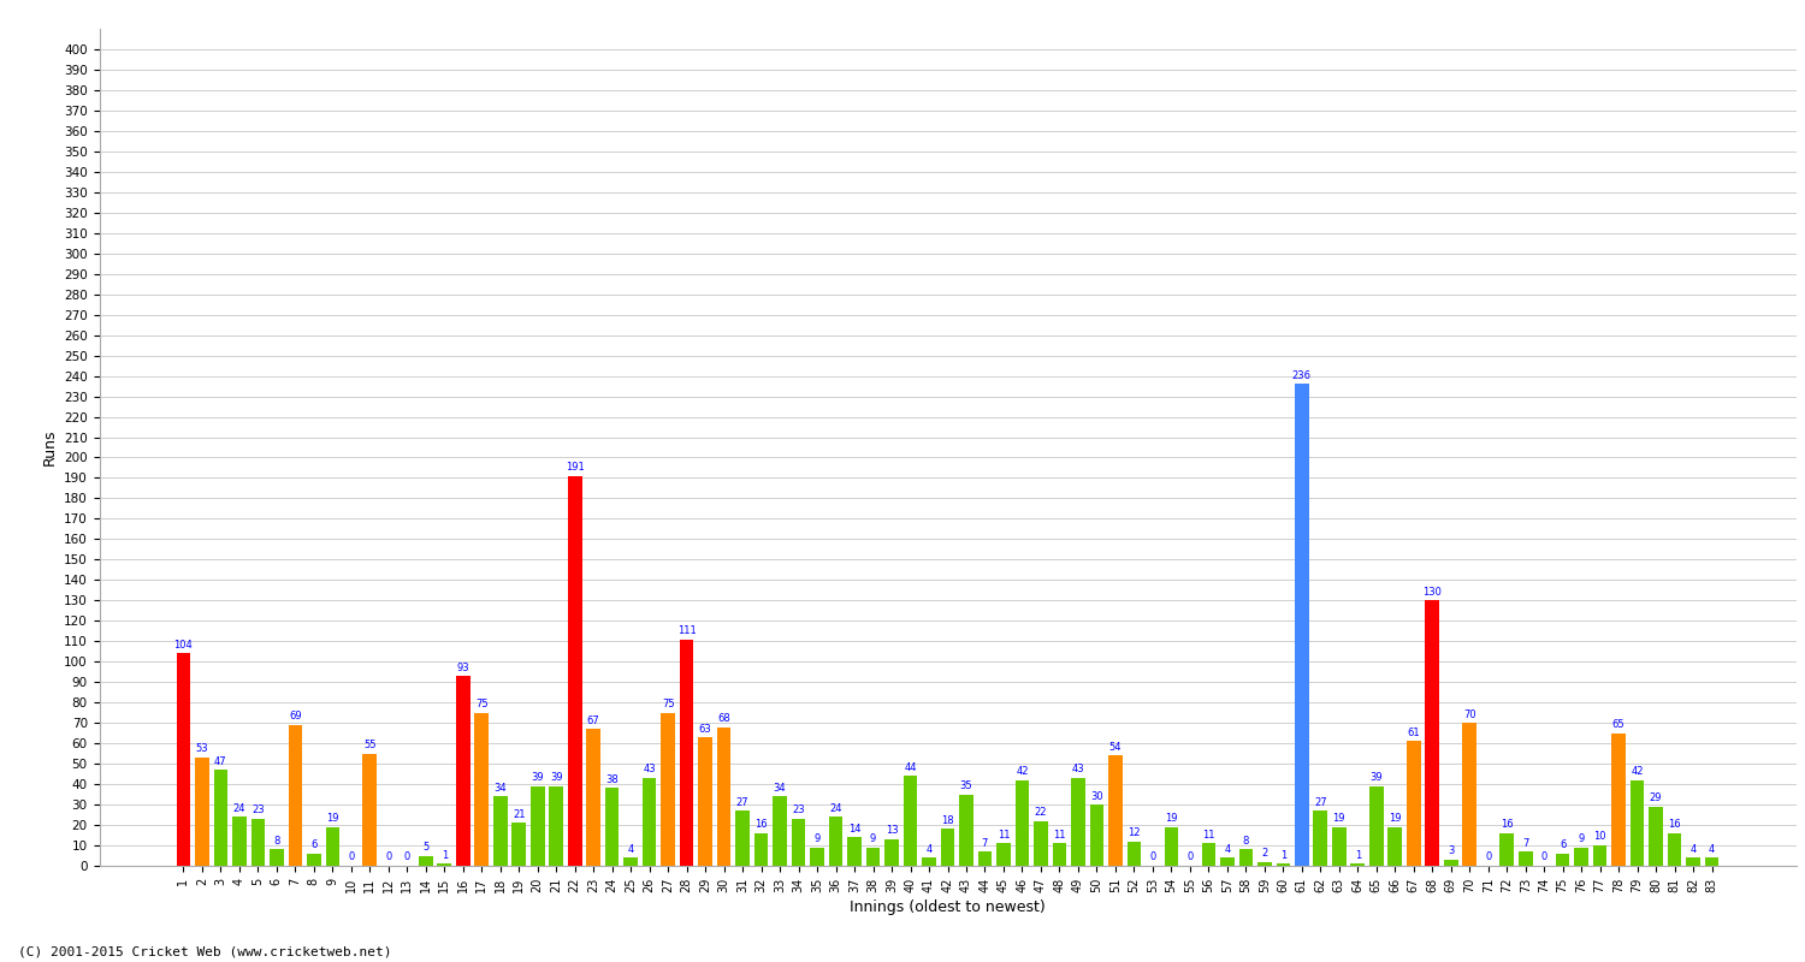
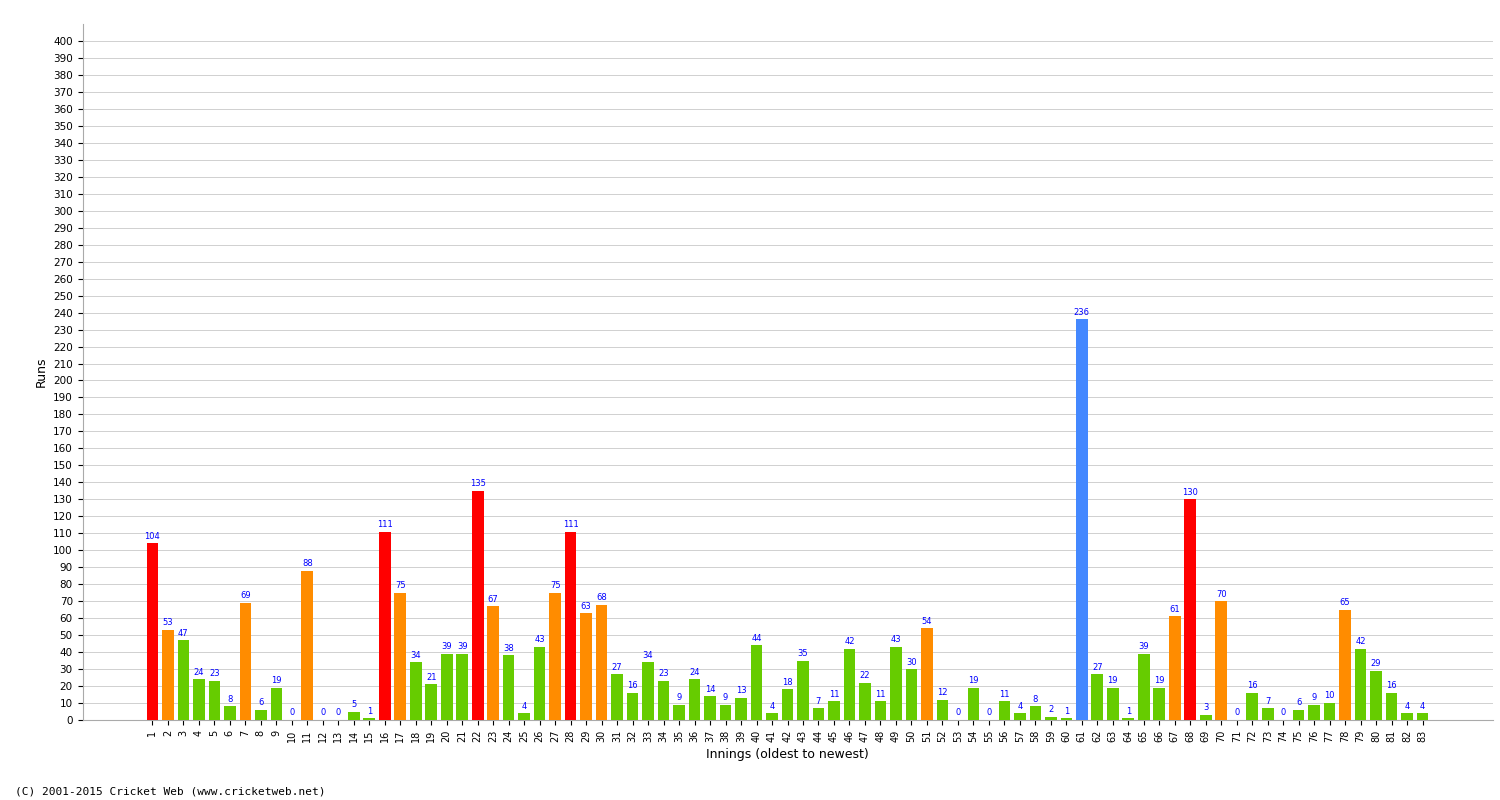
11: 55 -> 88
16: 93 -> 111
22: 191 -> 135
